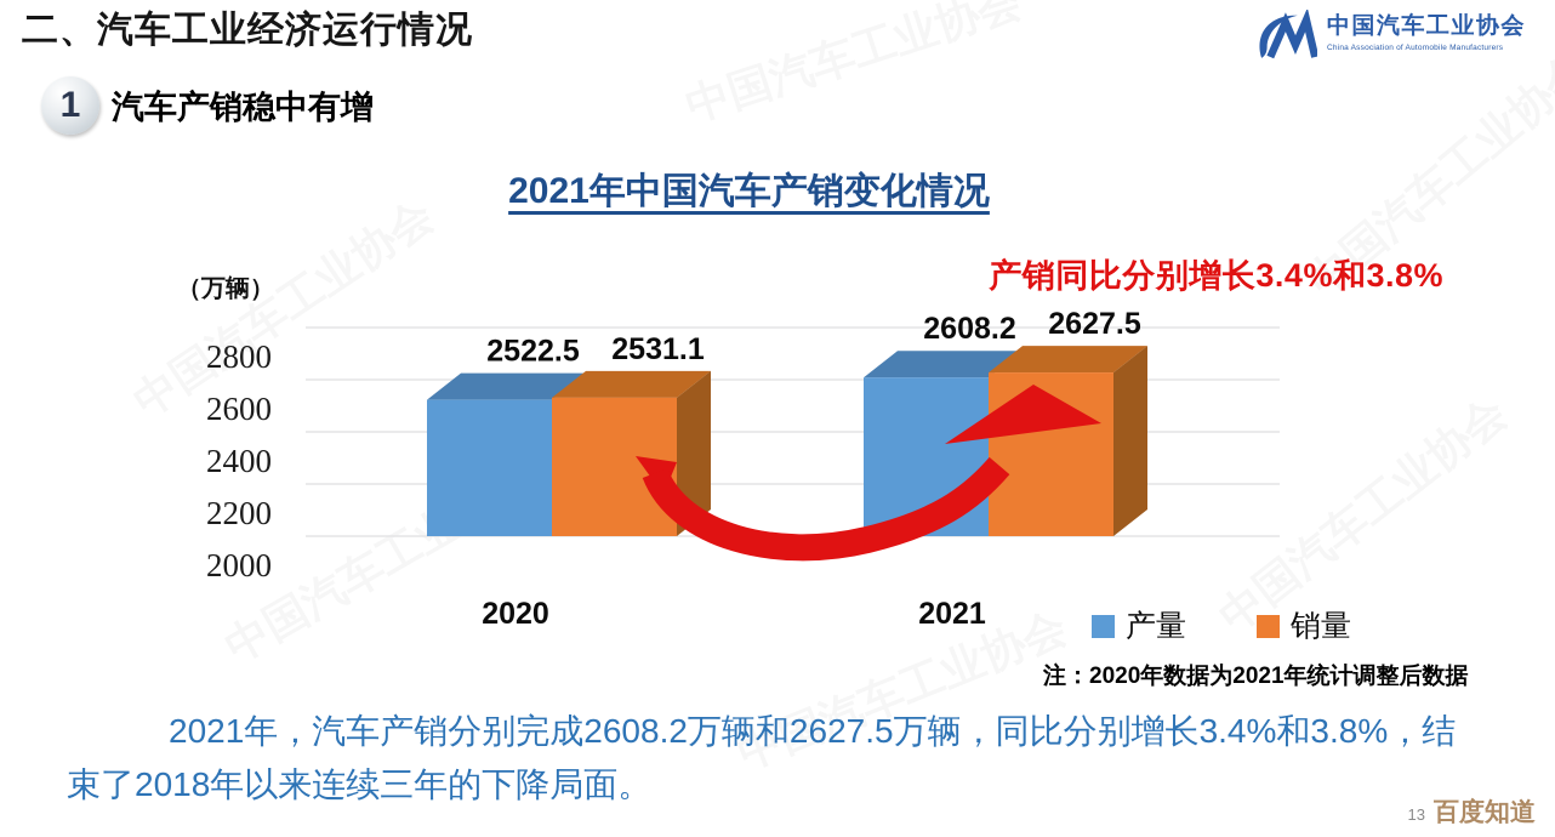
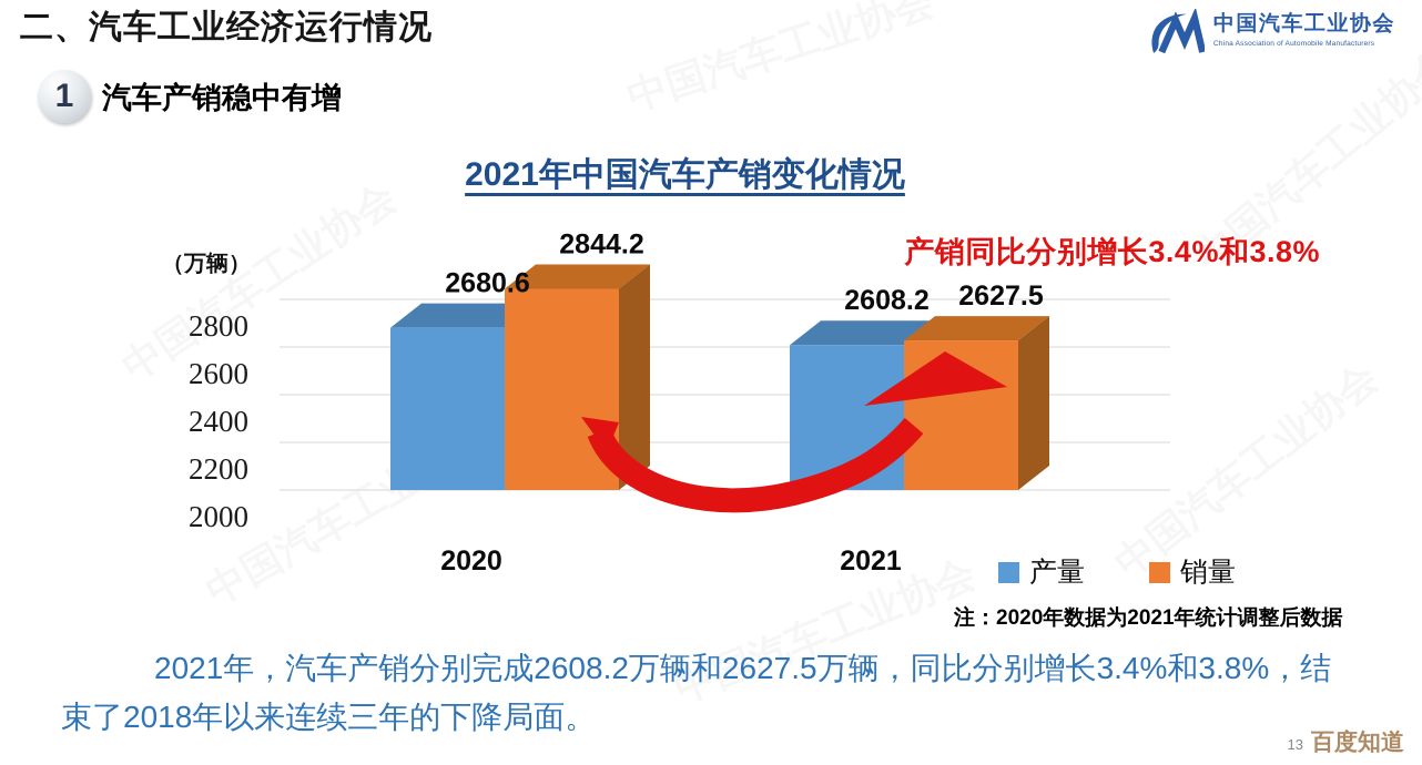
产量/2020: 2522.5 -> 2680.6
销量/2020: 2531.1 -> 2844.2
